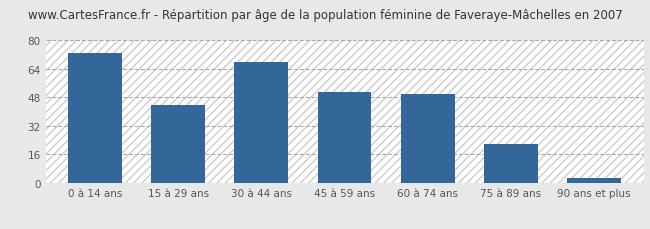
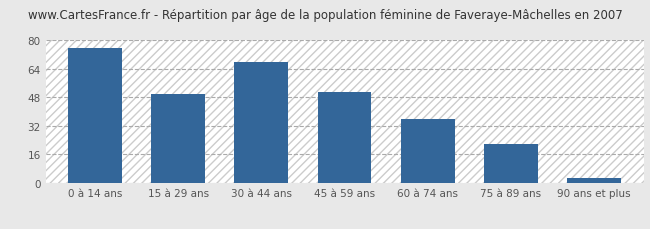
0 à 14 ans: 73 -> 76
15 à 29 ans: 44 -> 50
60 à 74 ans: 50 -> 36
